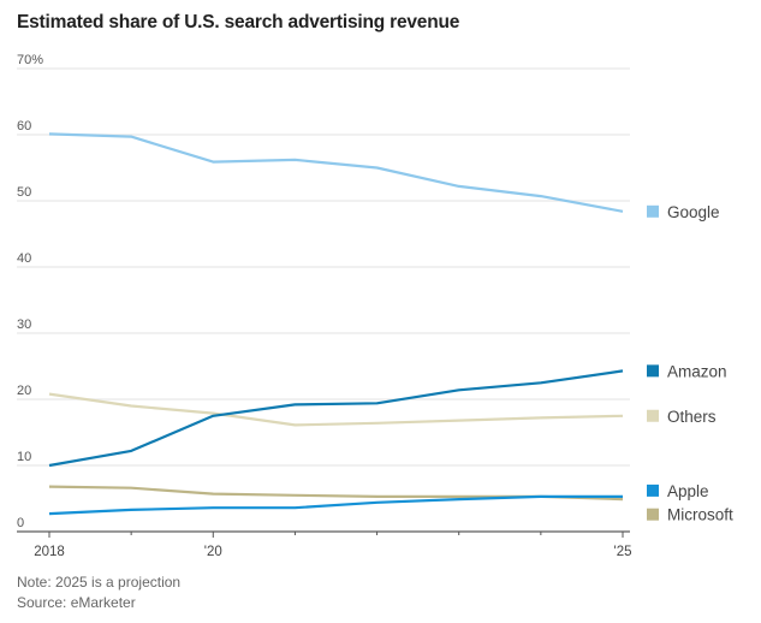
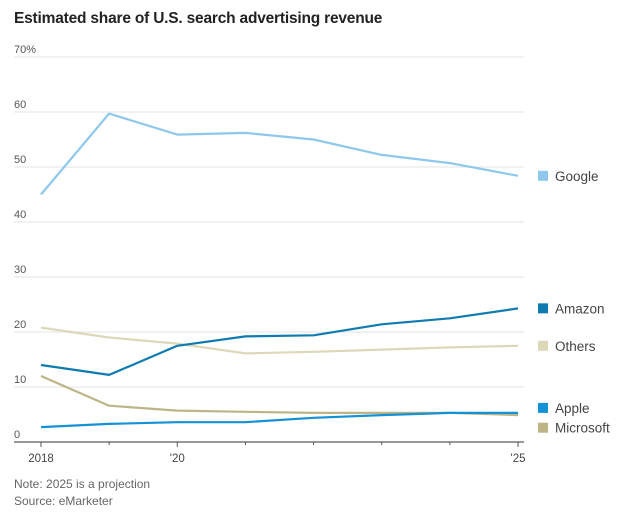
Google/2018: 60% -> 45%
Amazon/2018: 10% -> 14%
Microsoft/2018: 7% -> 12%
